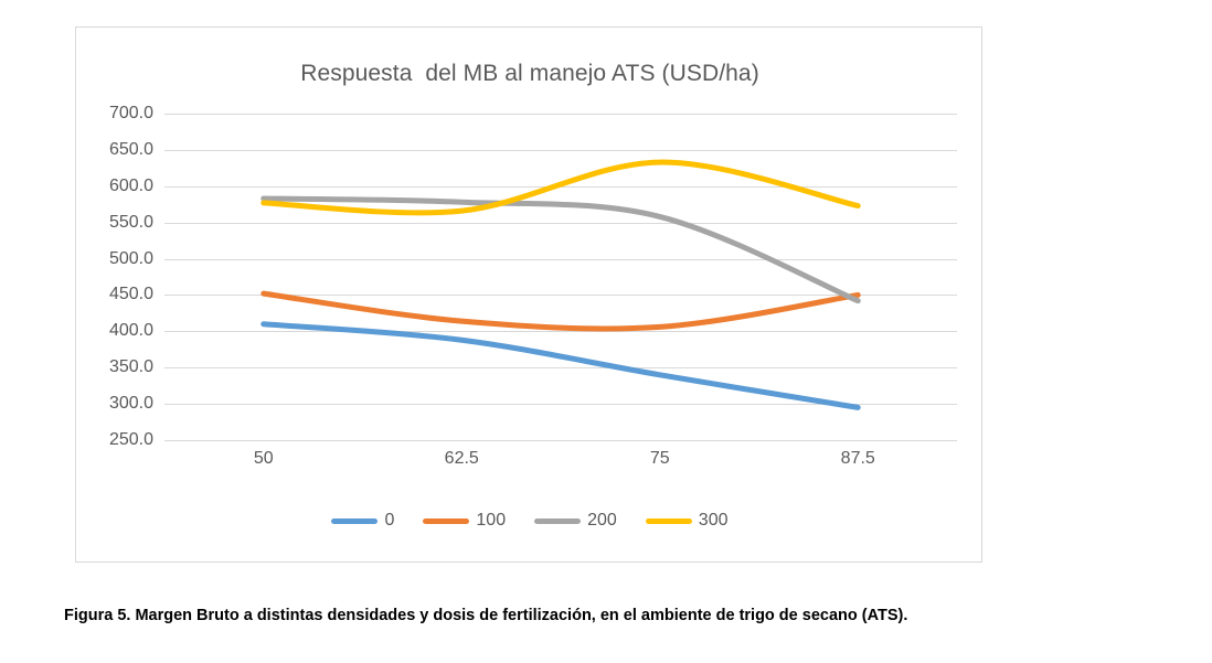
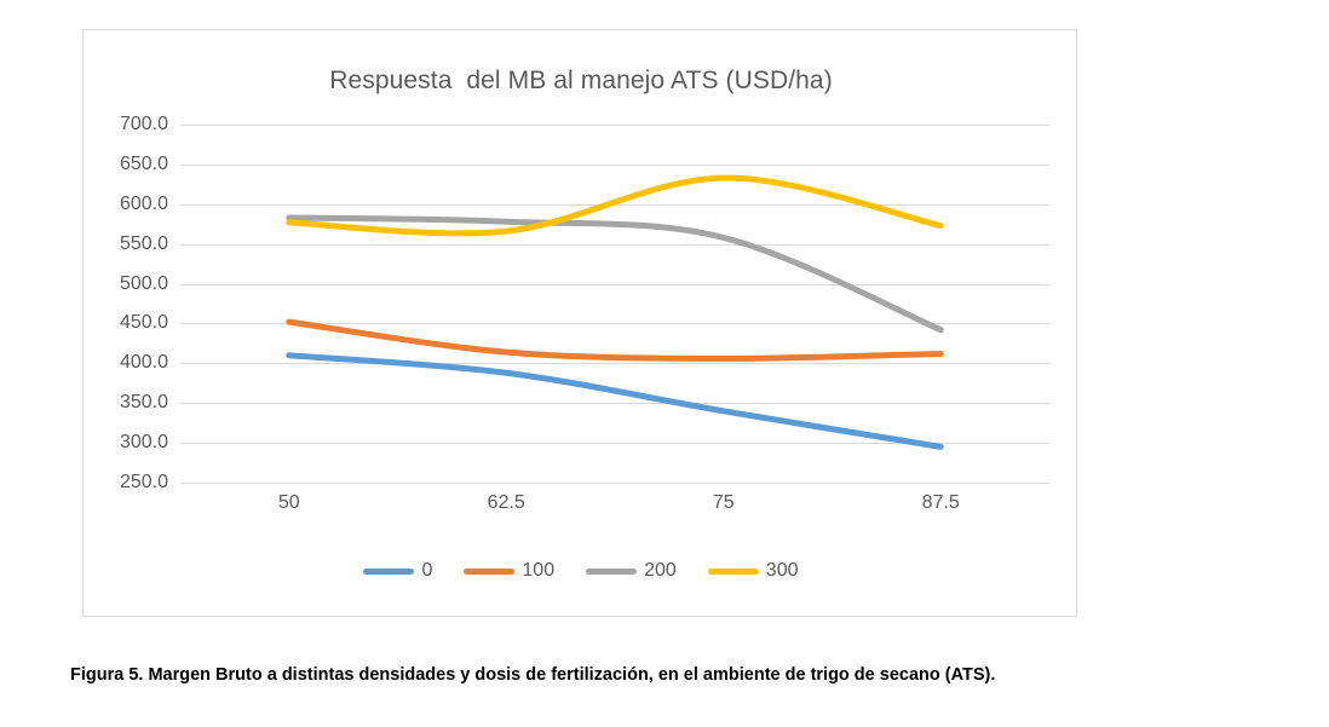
100/87.5: 450 -> 410
